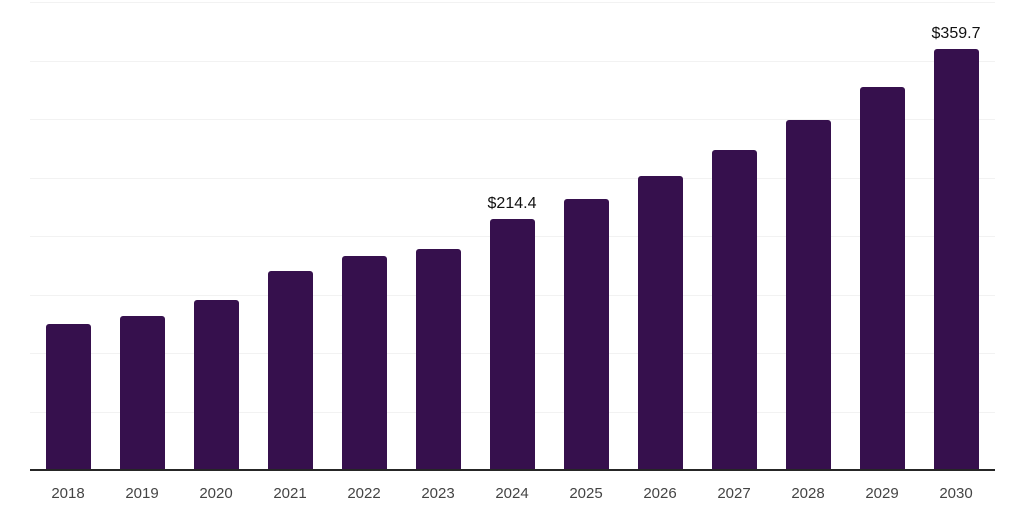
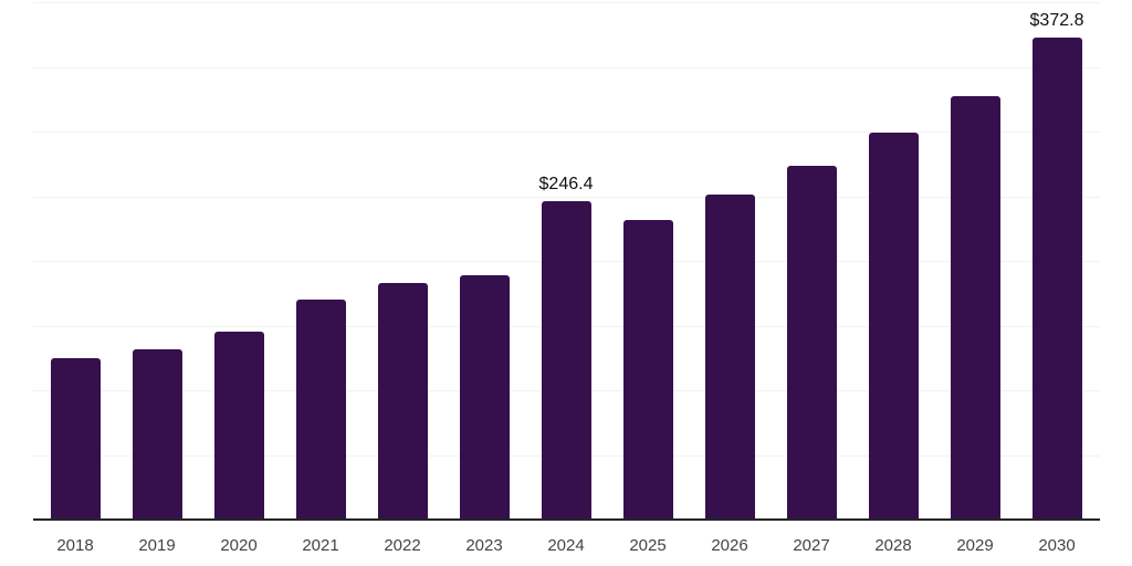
2024: $214.4 -> $246.4
2030: $359.7 -> $372.8
